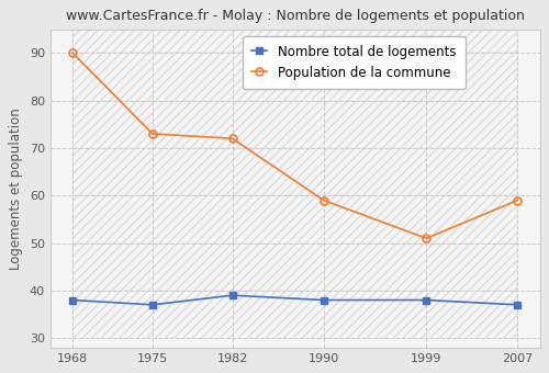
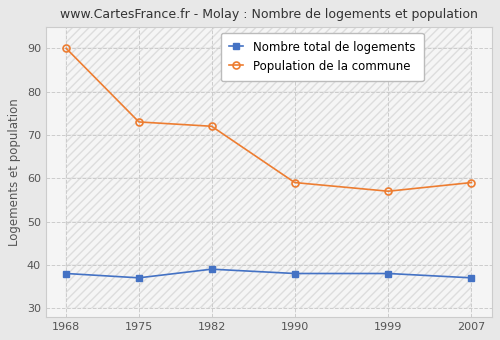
Population de la commune/1999: 51 -> 57
